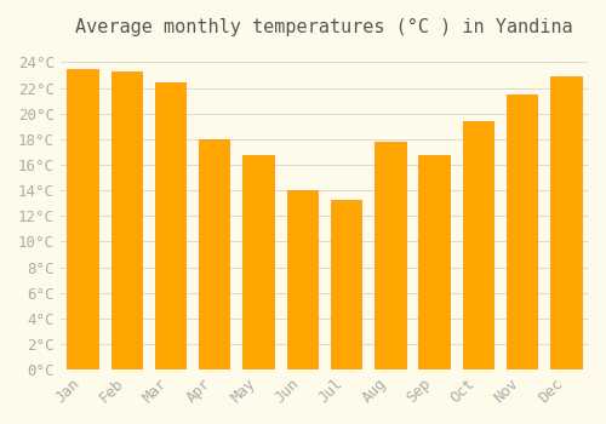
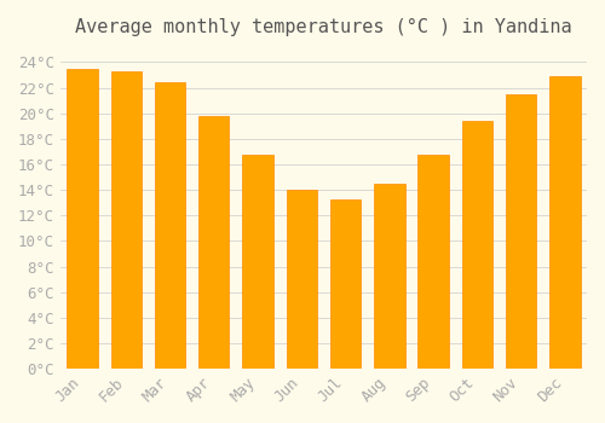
Apr: 18.0°C -> 19.8°C
Aug: 17.8°C -> 14.5°C
